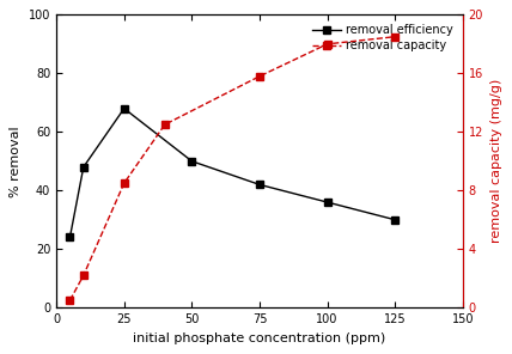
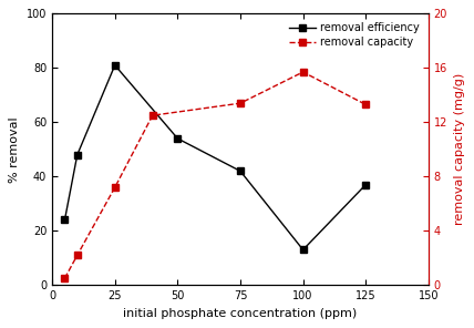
removal efficiency/25: 68 -> 81
removal capacity/25: 8.5 -> 7.2
removal efficiency/50: 50 -> 54
removal capacity/75: 15.8 -> 13.4
removal efficiency/100: 36 -> 13
removal capacity/100: 18.0 -> 15.7
removal efficiency/125: 30 -> 37
removal capacity/125: 18.5 -> 13.3
